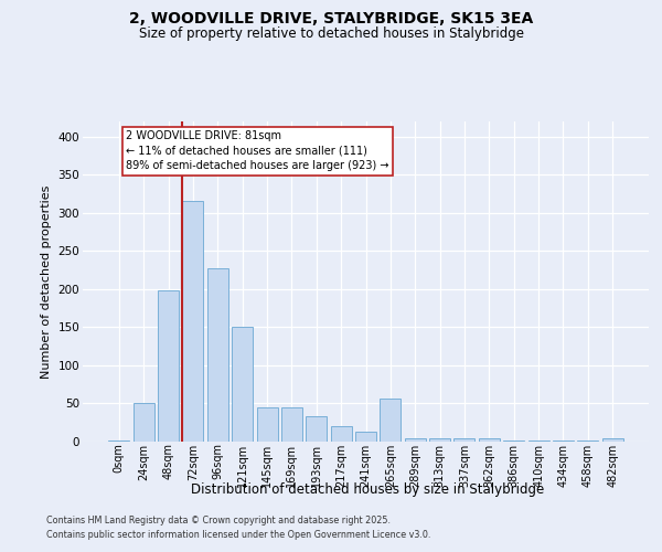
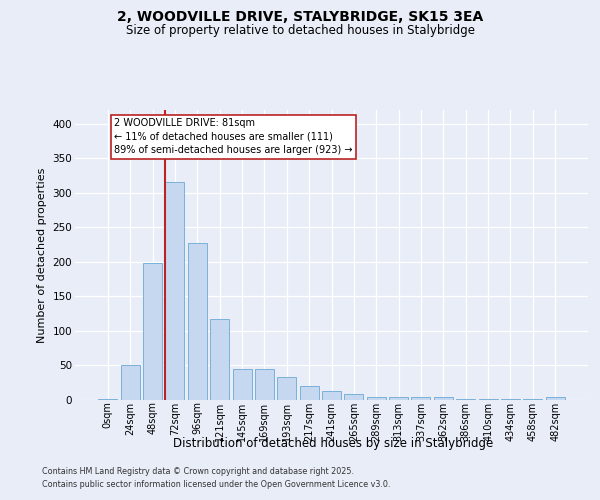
121sqm: 150 -> 117
265sqm: 56 -> 8
